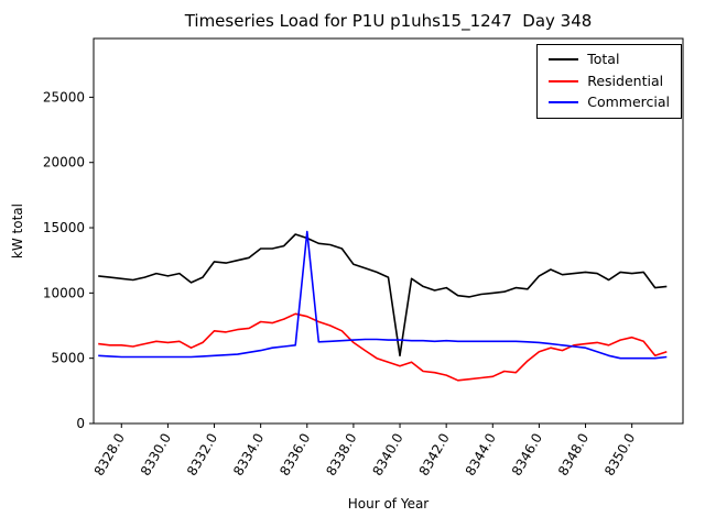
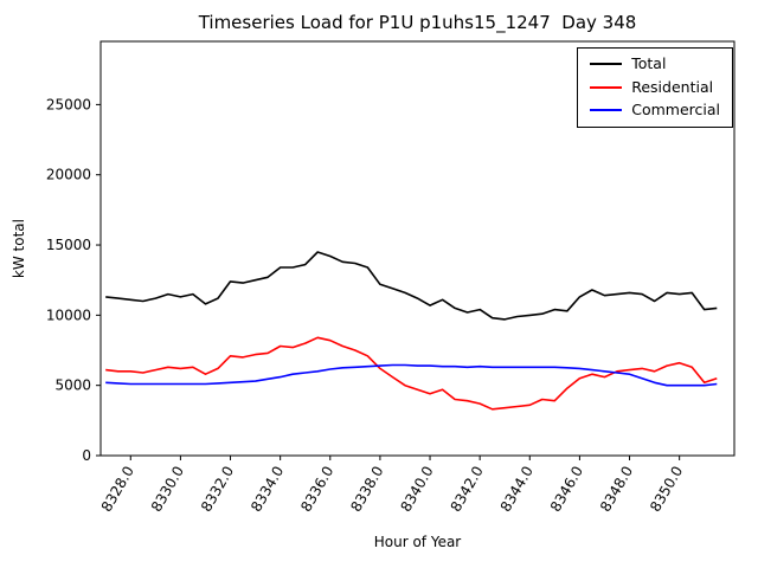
Commercial/8336.0: 14700 -> 6200
Total/8340.0: 5200 -> 10700
